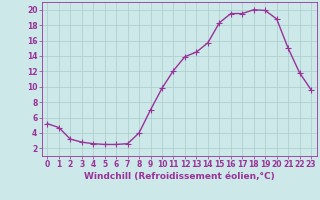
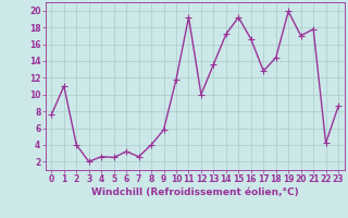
0: 5.2 -> 7.6
1: 4.7 -> 11.0
2: 3.2 -> 4.0
3: 2.8 -> 2.0
6: 2.5 -> 3.2
9: 7.0 -> 5.8
10: 9.8 -> 11.8
11: 12.1 -> 19.2
12: 13.9 -> 10.0
13: 14.5 -> 13.6
14: 15.7 -> 17.2
15: 18.3 -> 19.2
16: 19.5 -> 16.6
17: 19.5 -> 12.8
18: 20.0 -> 14.4
20: 18.8 -> 17.0
21: 15.0 -> 17.8
22: 11.8 -> 4.2
23: 9.6 -> 8.6
